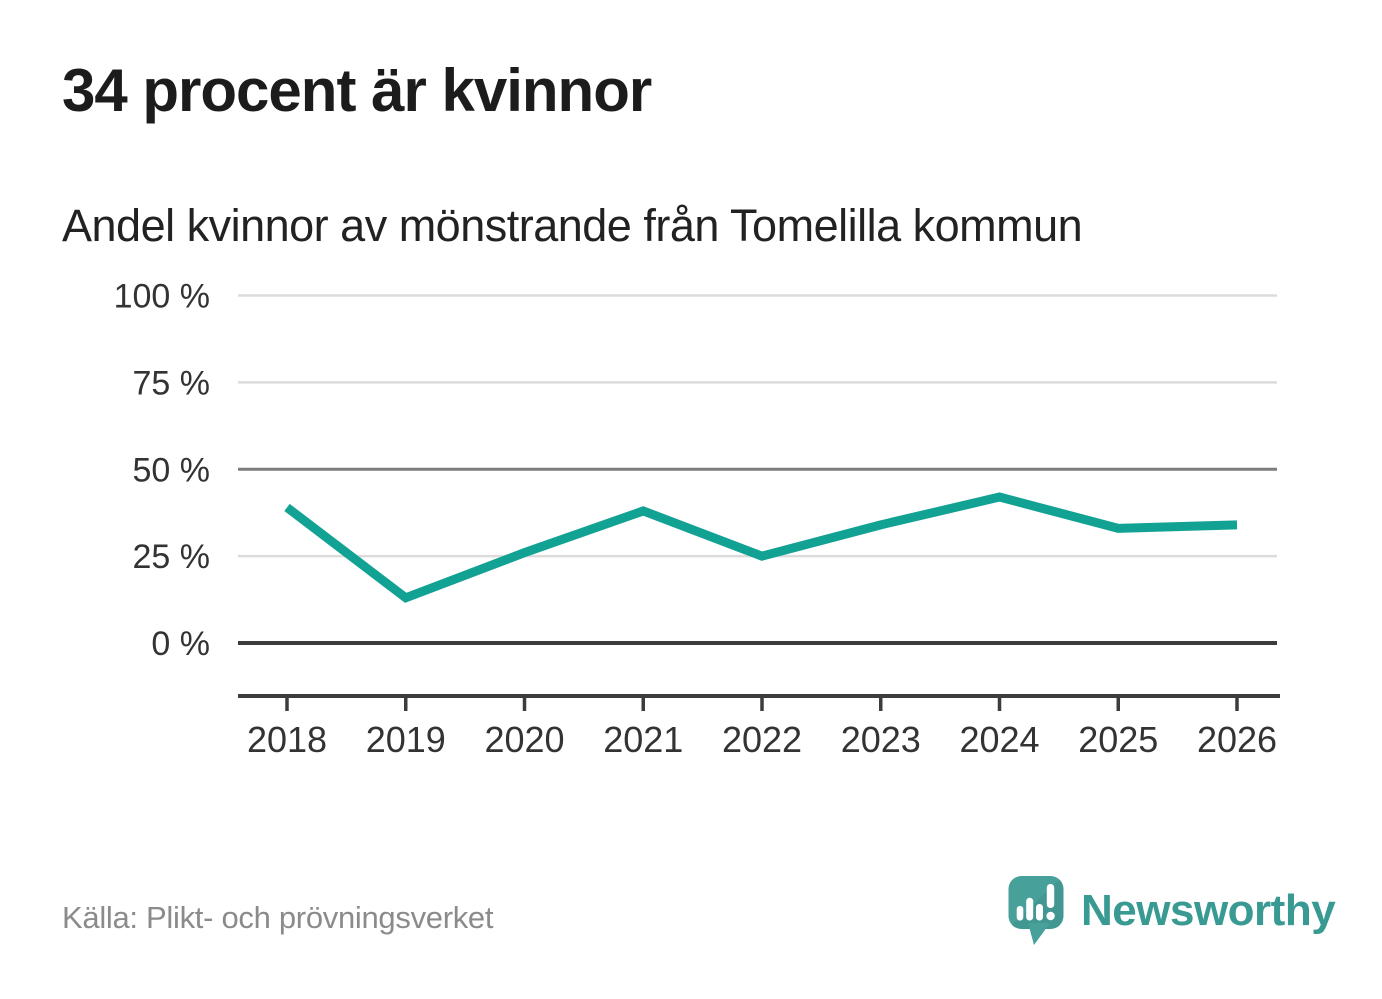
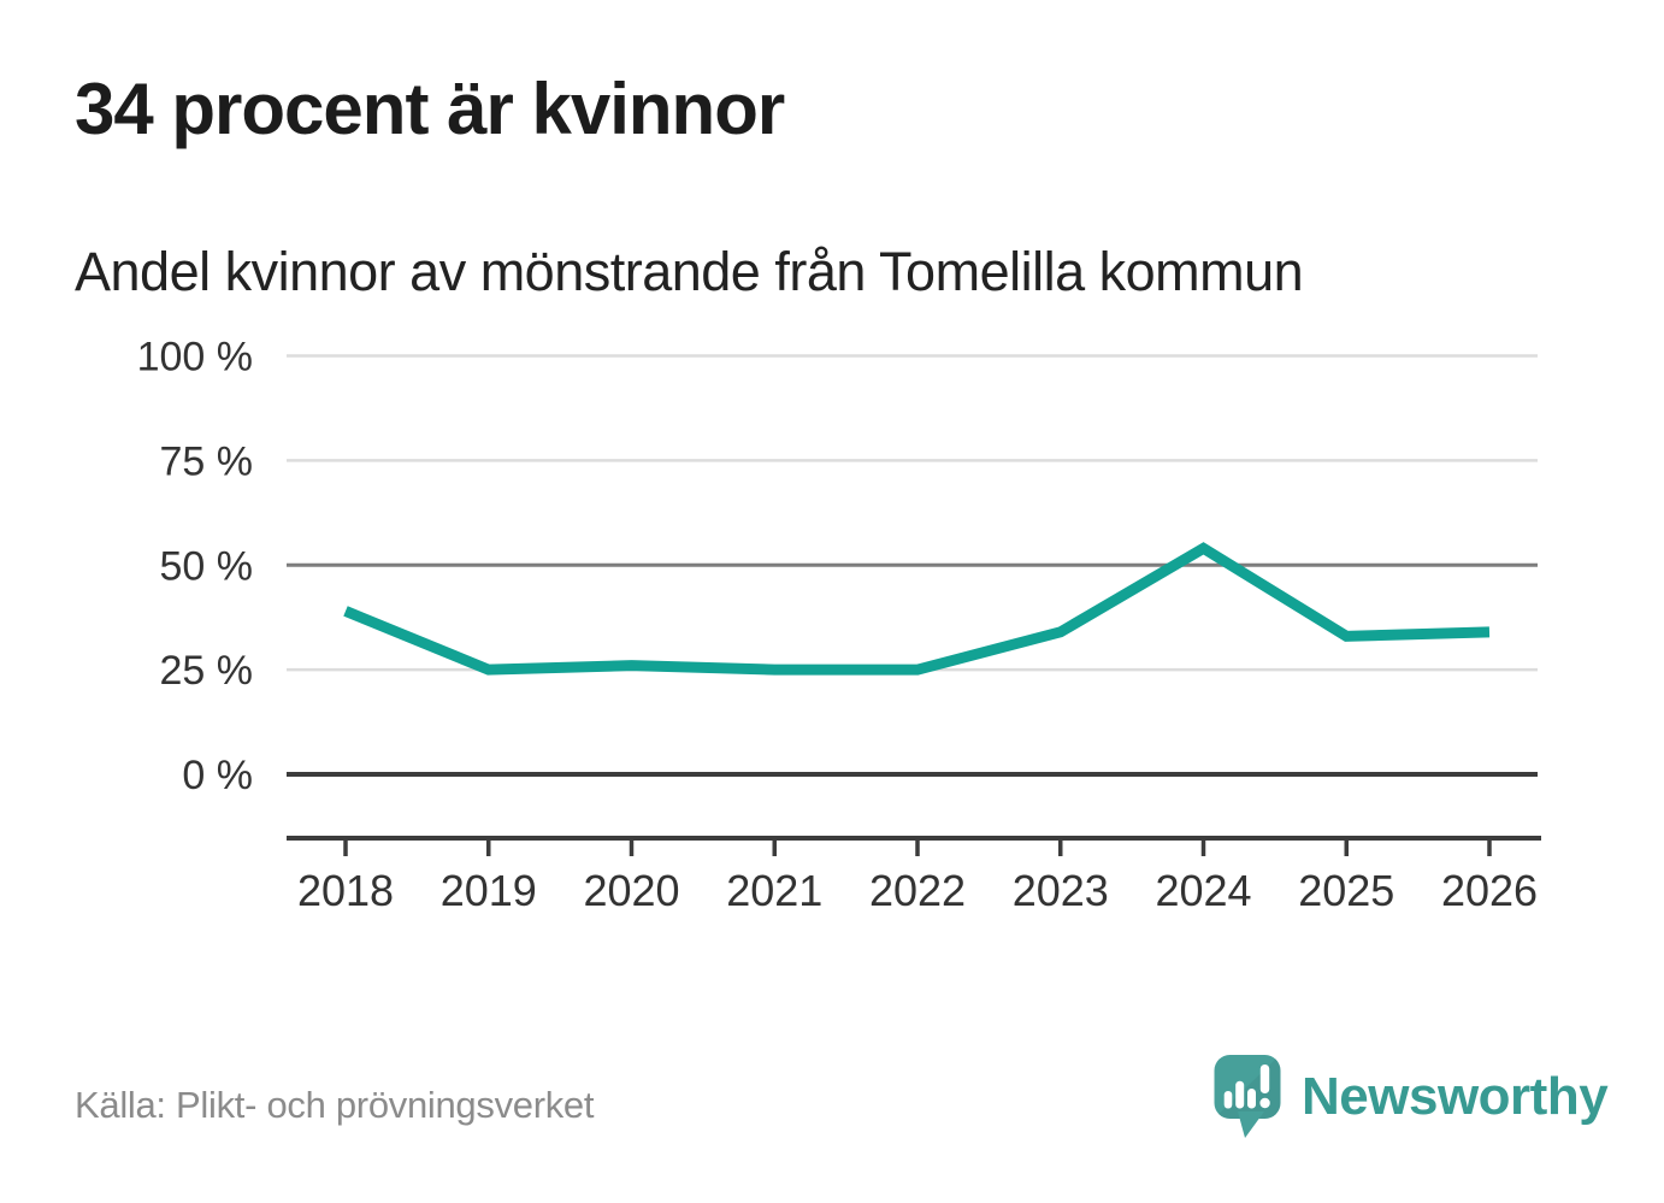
2019: 13% -> 25%
2021: 38% -> 25%
2024: 42% -> 54%
